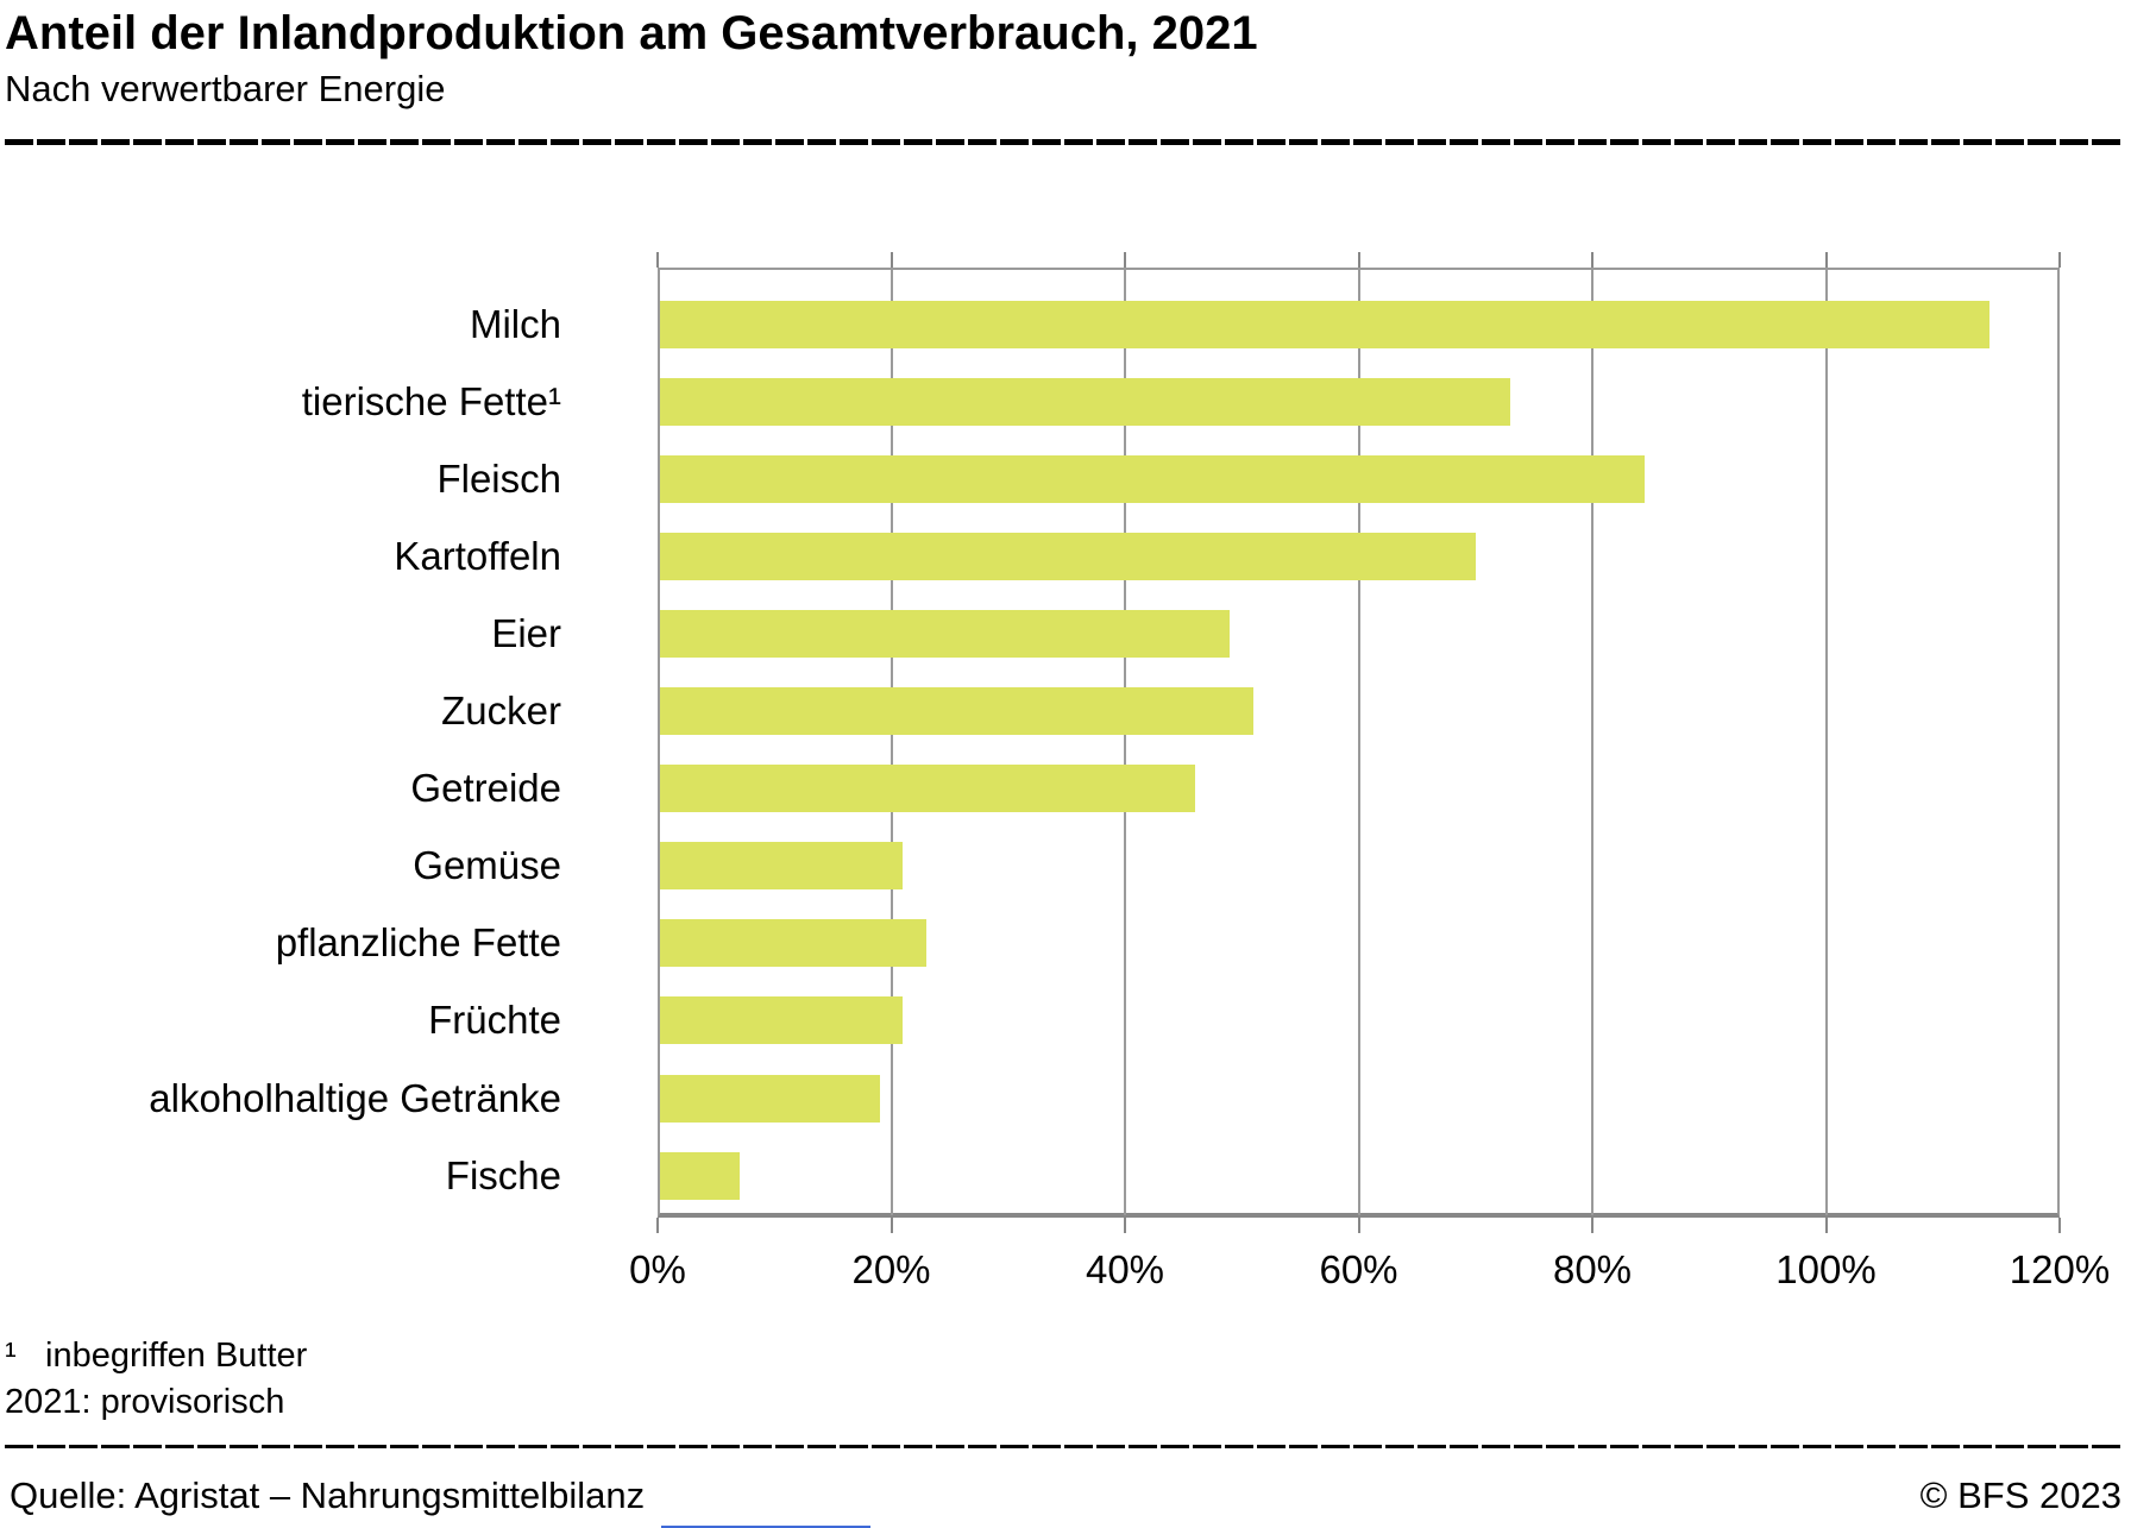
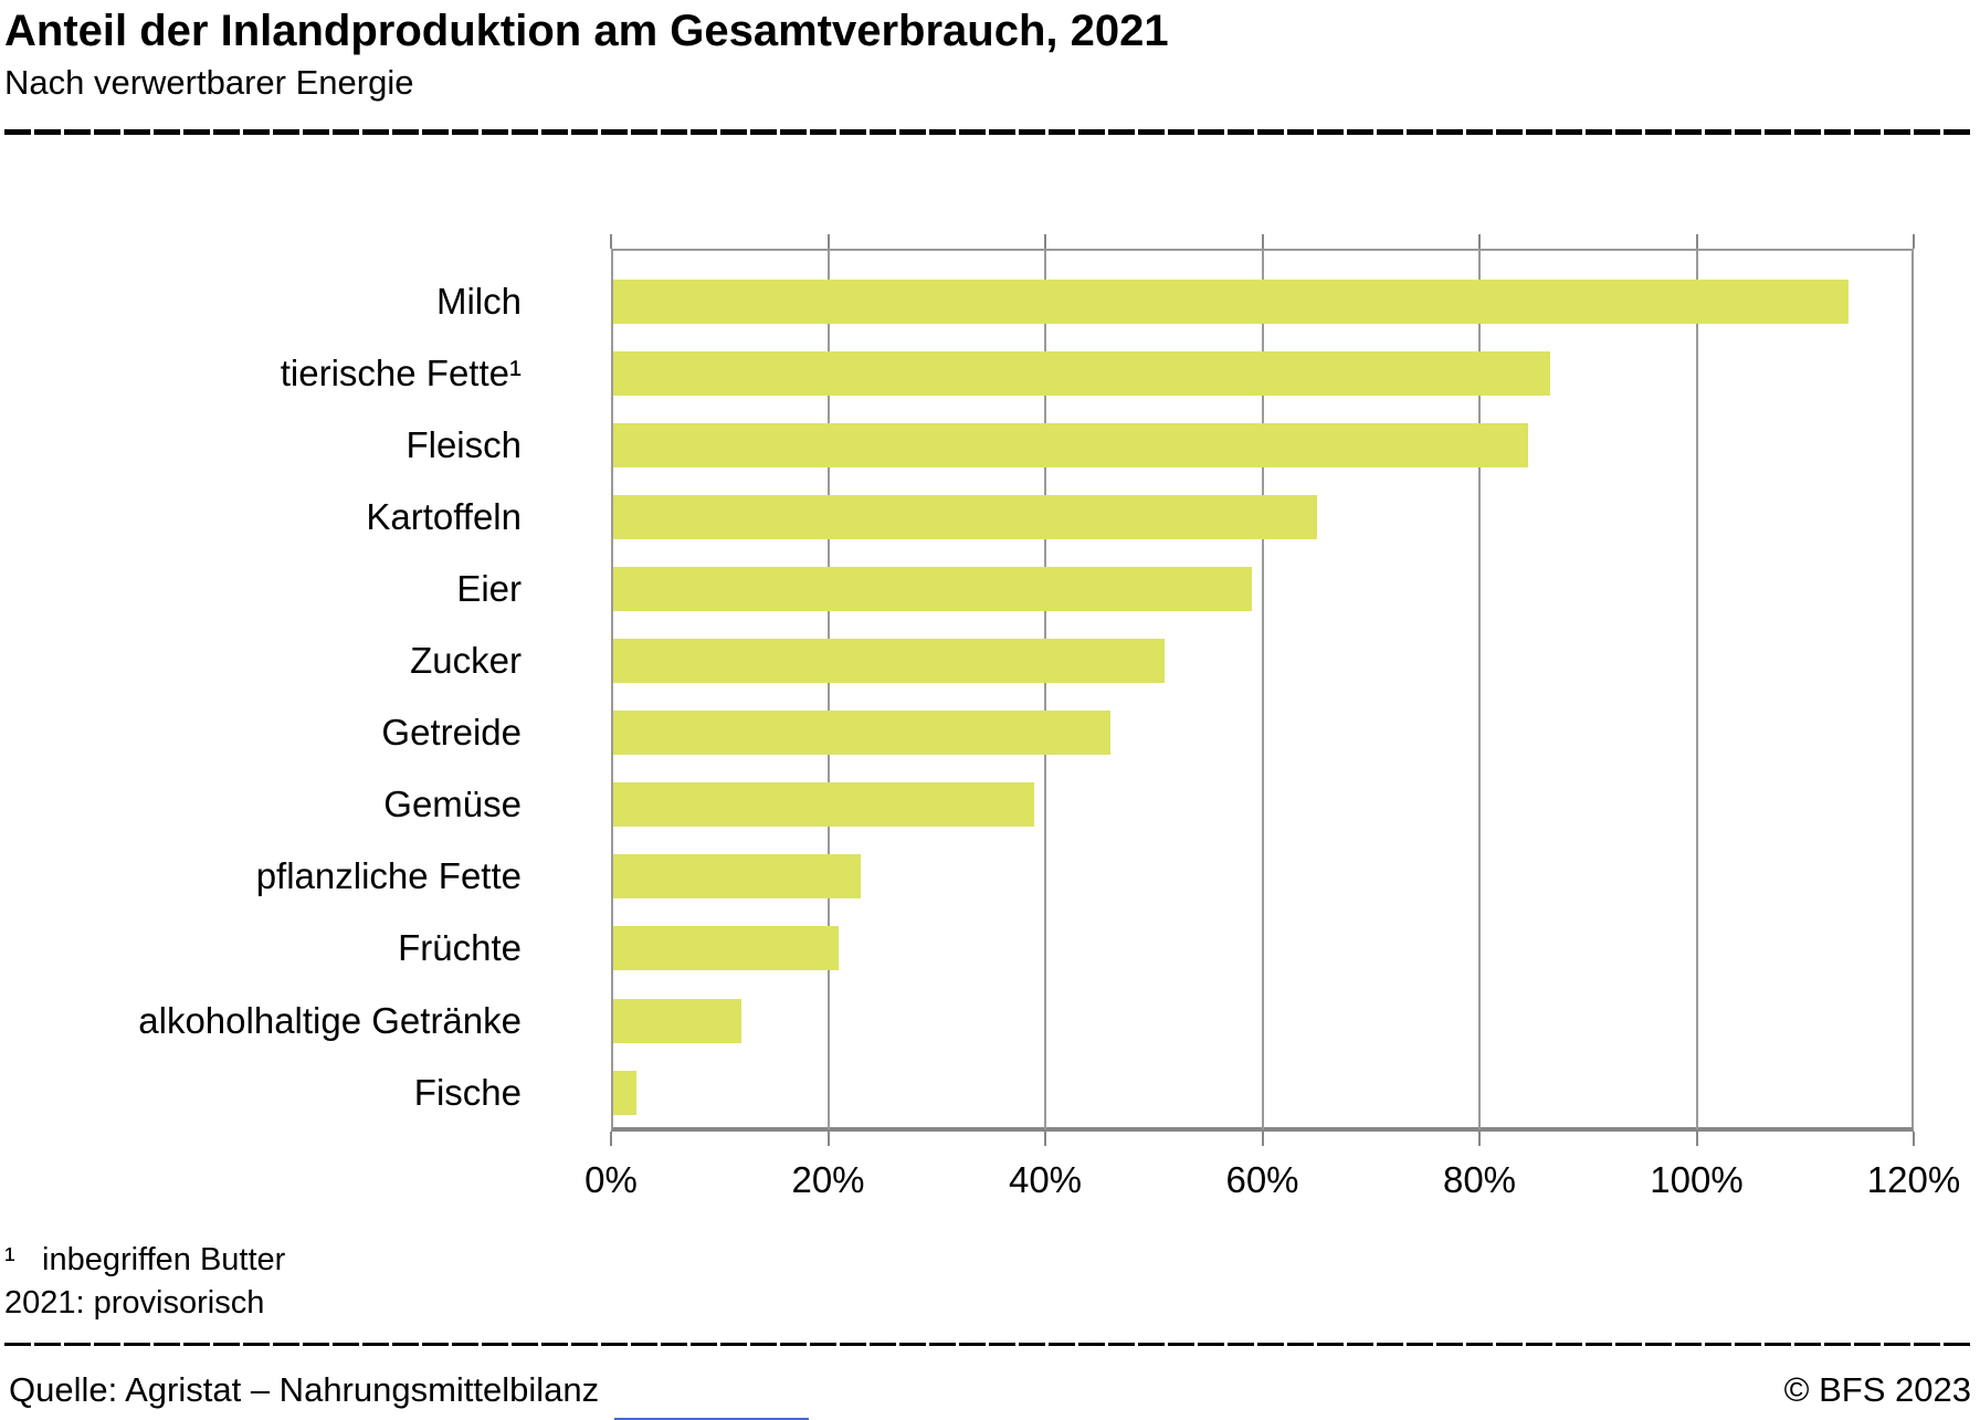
tierische Fette¹: 73% -> 86%
Kartoffeln: 70% -> 65%
Eier: 49% -> 59%
Gemüse: 21% -> 39%
alkoholhaltige Getränke: 19% -> 12%
Fische: 7% -> 2%
